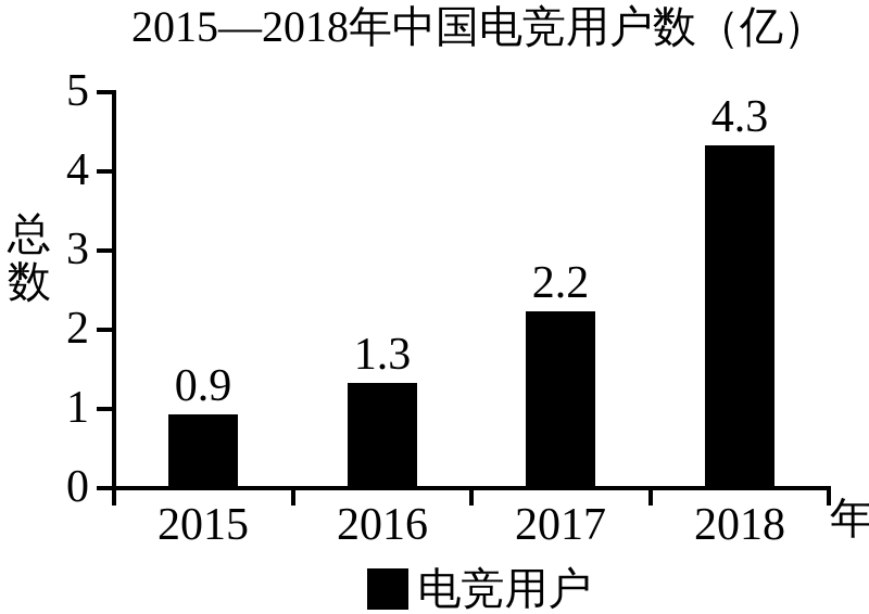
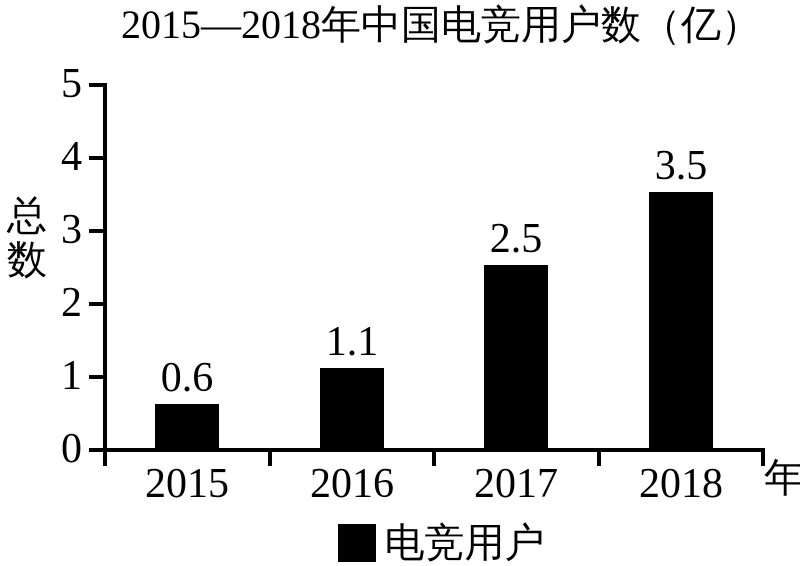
2015: 0.9 -> 0.6
2016: 1.3 -> 1.1
2017: 2.2 -> 2.5
2018: 4.3 -> 3.5
